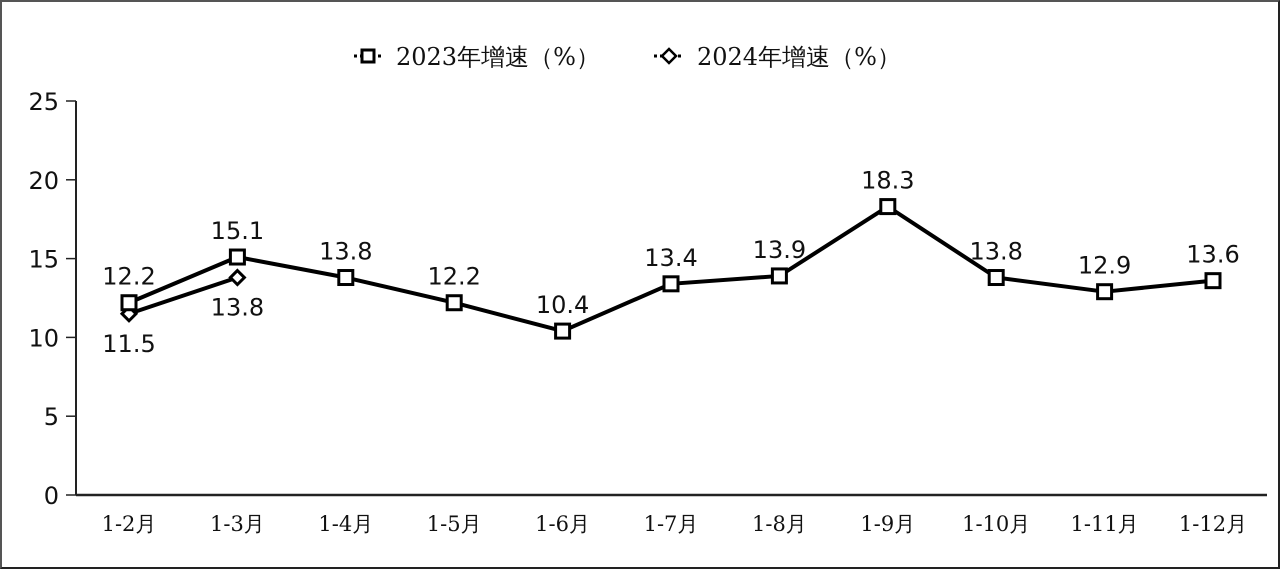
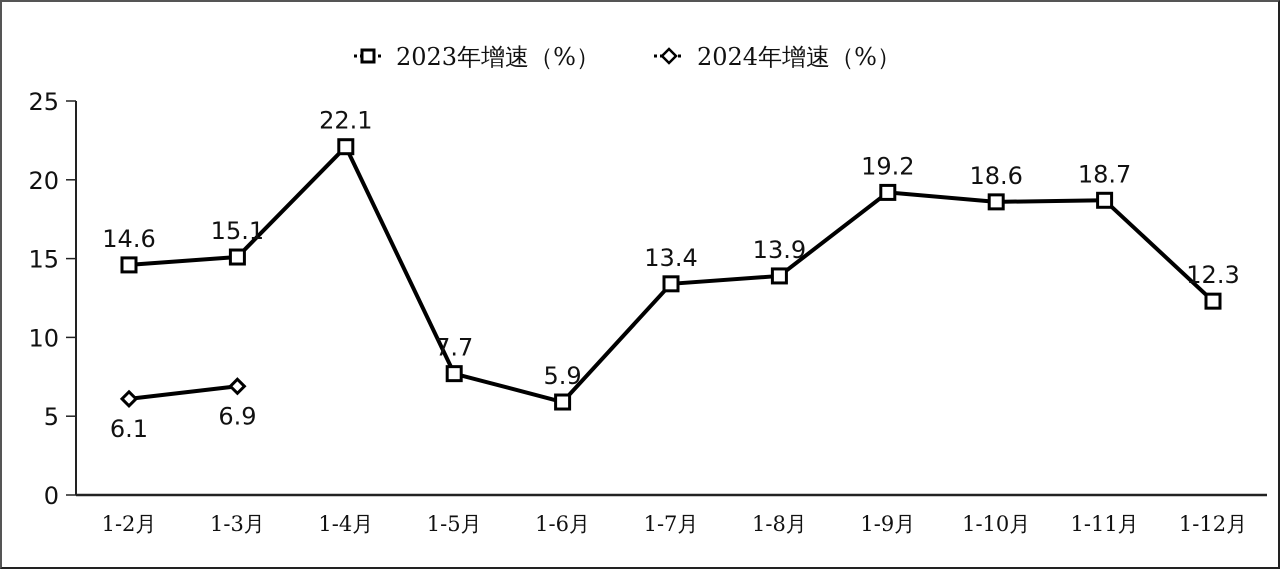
2023年增速（%）/1-2月: 12.2 -> 14.6
2024年增速（%）/1-2月: 11.5 -> 6.1
2024年增速（%）/1-3月: 13.8 -> 6.9
2023年增速（%）/1-4月: 13.8 -> 22.1
2023年增速（%）/1-5月: 12.2 -> 7.7
2023年增速（%）/1-6月: 10.4 -> 5.9
2023年增速（%）/1-9月: 18.3 -> 19.2
2023年增速（%）/1-10月: 13.8 -> 18.6
2023年增速（%）/1-11月: 12.9 -> 18.7
2023年增速（%）/1-12月: 13.6 -> 12.3
